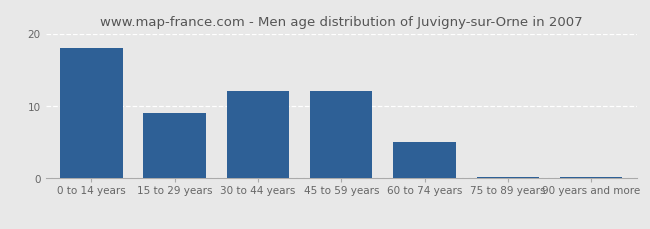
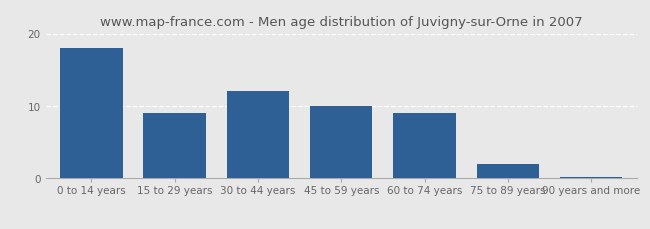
45 to 59 years: 12.0 -> 10.0
60 to 74 years: 5.0 -> 9.0
75 to 89 years: 0.2 -> 2.0
